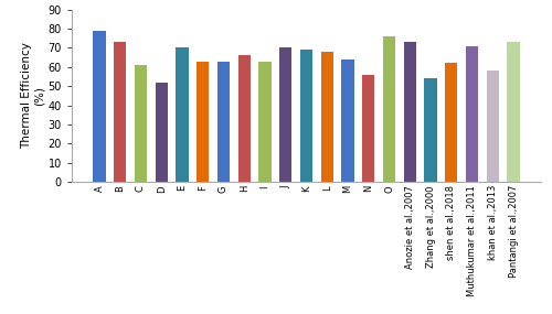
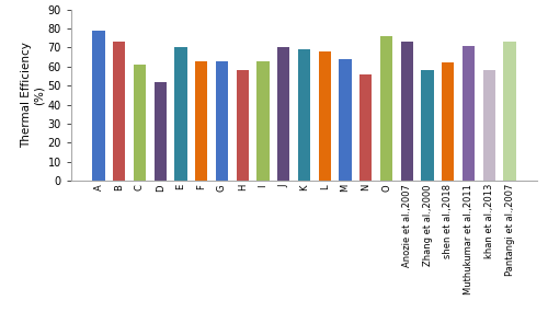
H: 66 -> 58
Zhang et al.,2000: 54 -> 58
